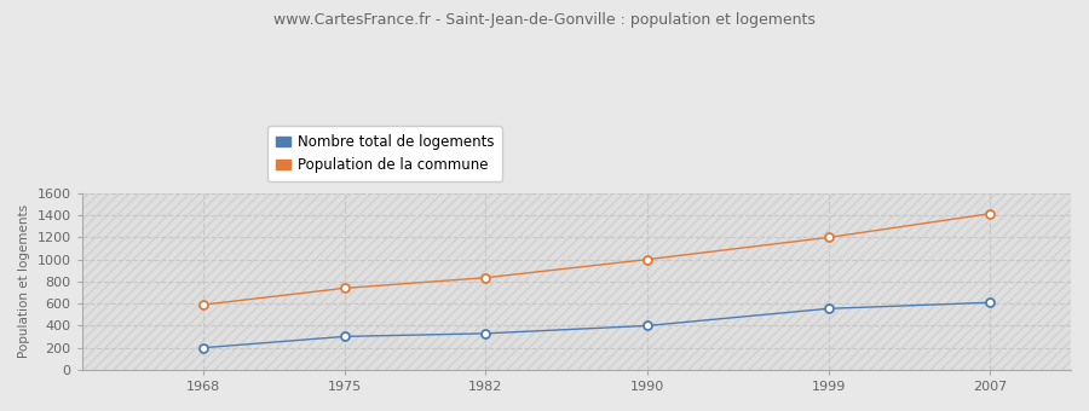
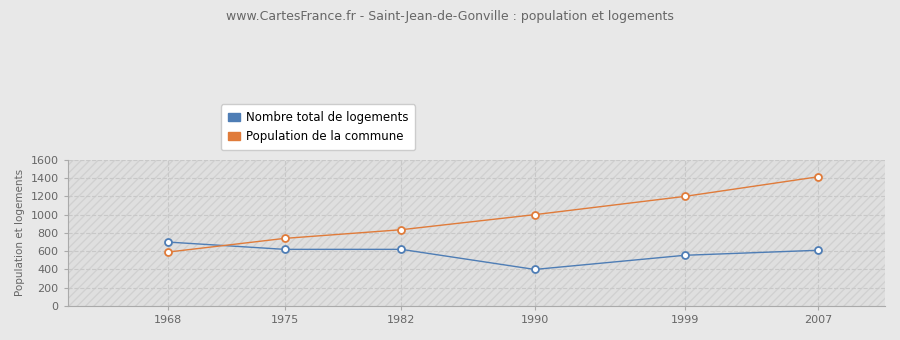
Nombre total de logements/1968: 200 -> 700
Nombre total de logements/1975: 300 -> 620
Nombre total de logements/1982: 330 -> 620
